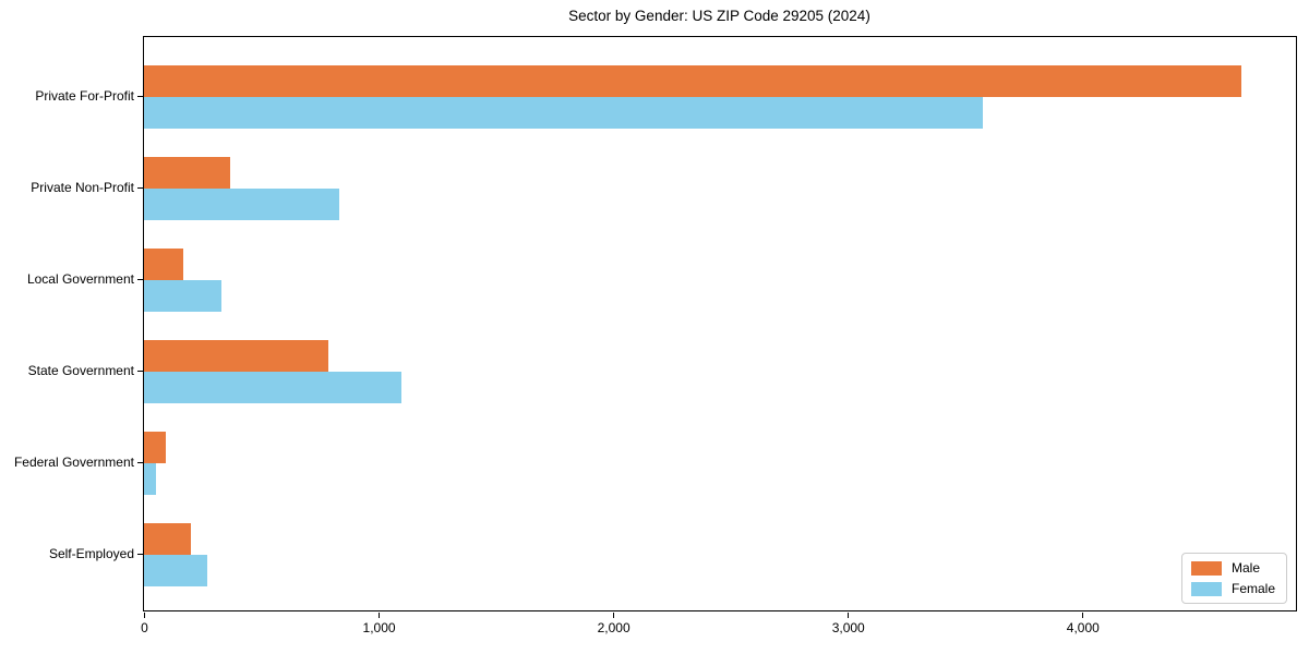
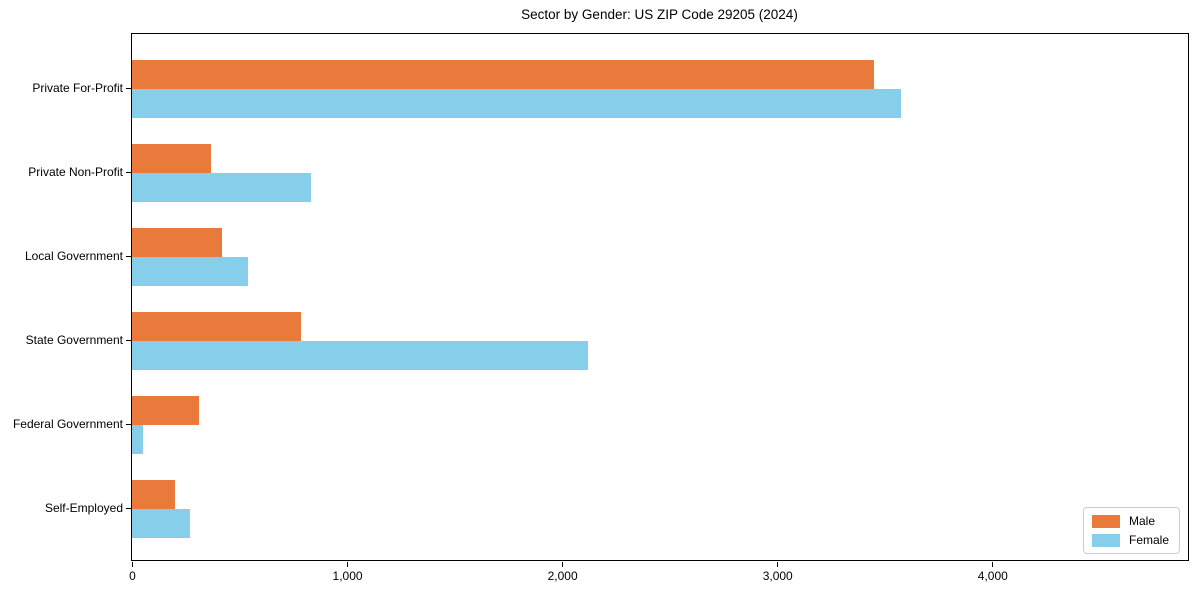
Male/Private For-Profit: 4680 -> 3450
Male/Local Government: 160 -> 420
Female/Local Government: 330 -> 540
Female/State Government: 1100 -> 2120
Male/Federal Government: 100 -> 310
